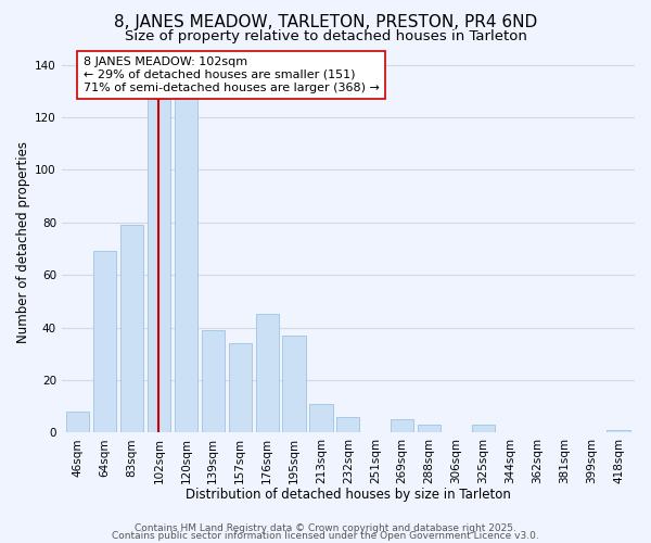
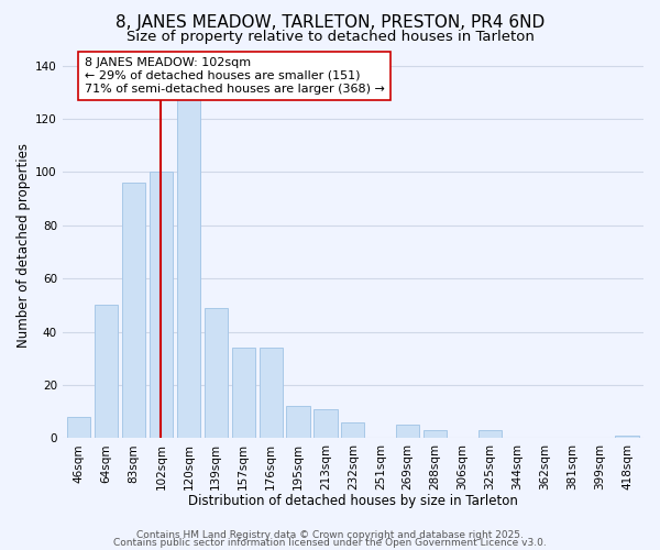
64sqm: 69 -> 50
83sqm: 79 -> 96
102sqm: 127 -> 100
139sqm: 39 -> 49
176sqm: 45 -> 34
195sqm: 37 -> 12
